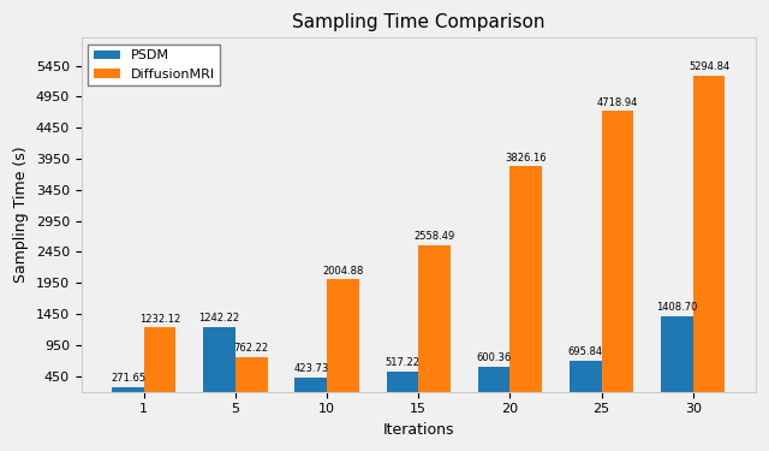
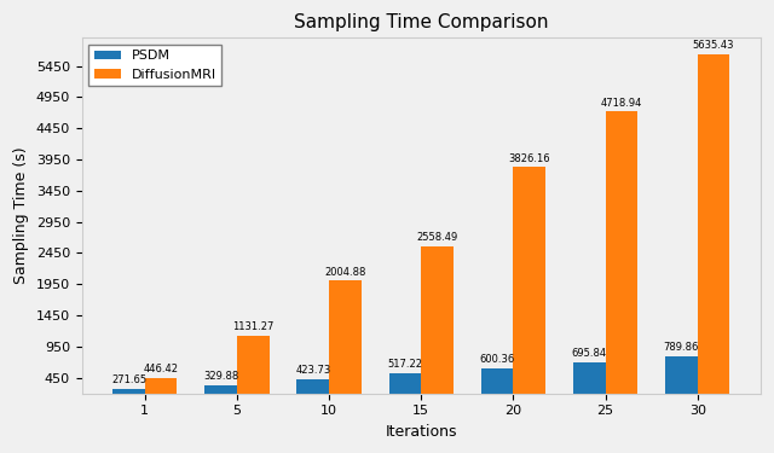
DiffusionMRI/1: 1232.12 -> 446.42
PSDM/5: 1242.22 -> 329.88
DiffusionMRI/5: 762.22 -> 1131.27
PSDM/30: 1408.70 -> 789.86
DiffusionMRI/30: 5294.84 -> 5635.43
